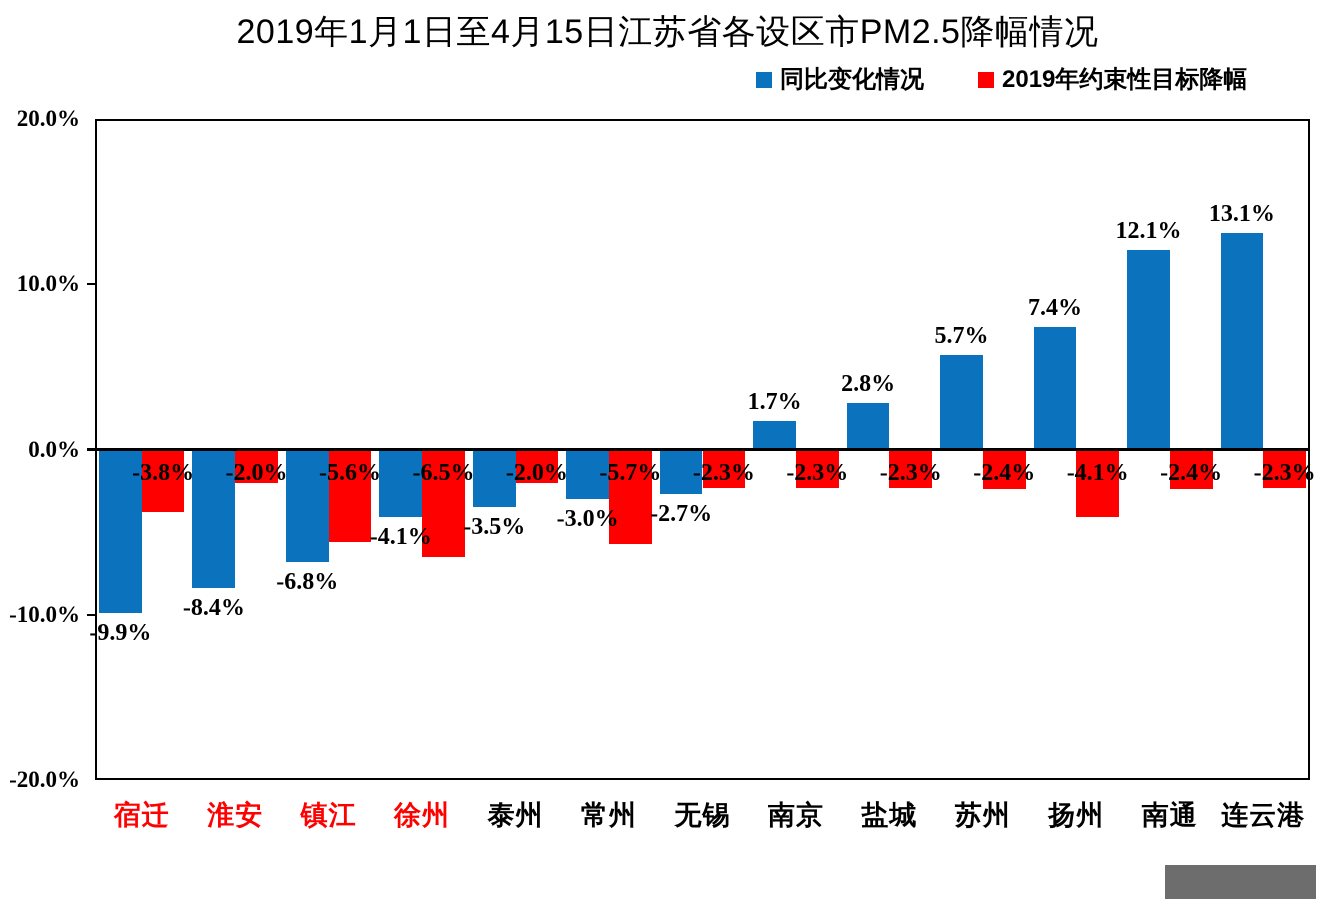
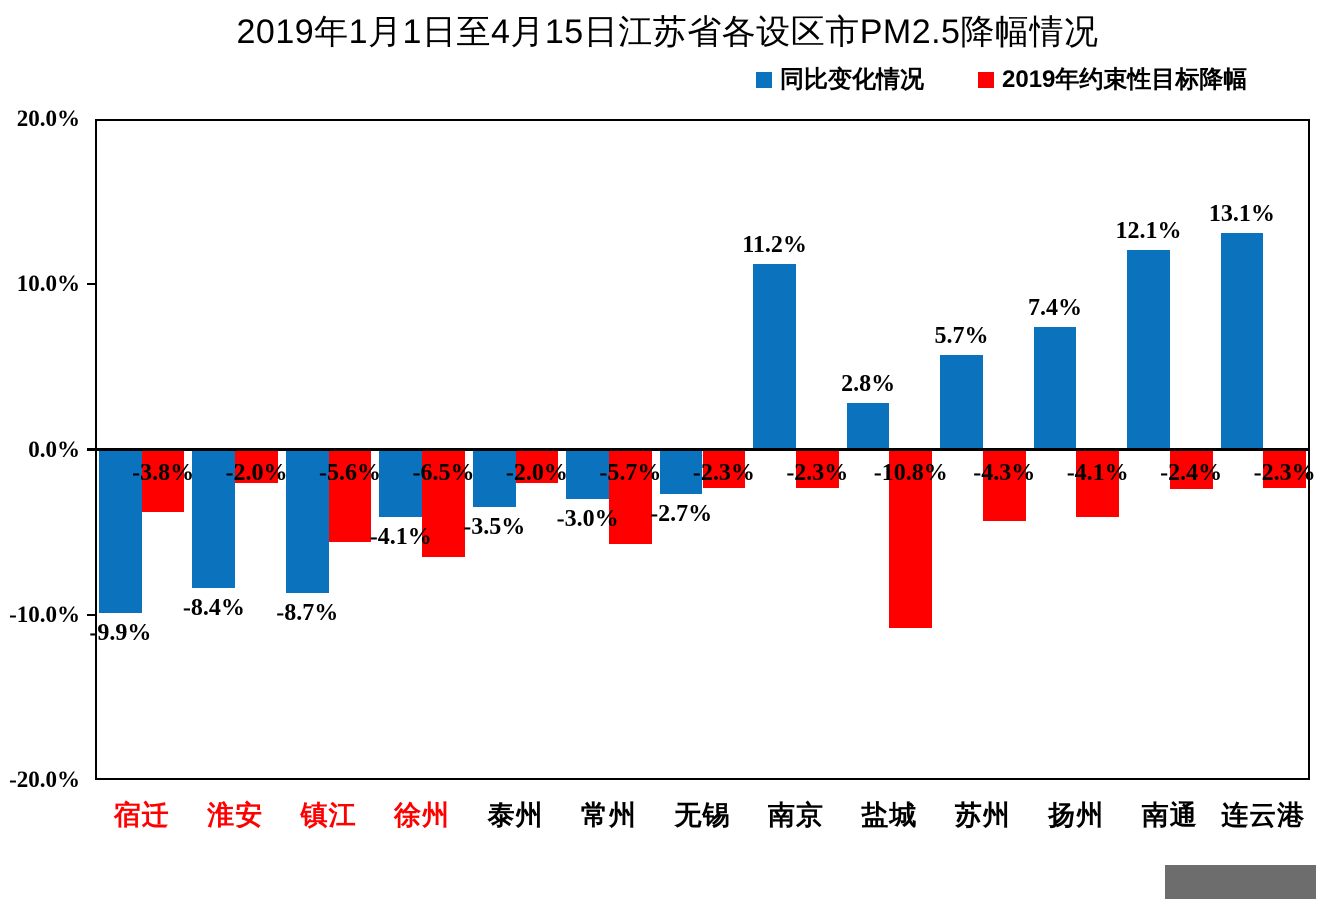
同比变化情况/镇江: -6.8% -> -8.7%
同比变化情况/南京: 1.7% -> 11.2%
2019年约束性目标降幅/盐城: -2.3% -> -10.8%
2019年约束性目标降幅/苏州: -2.4% -> -4.3%
